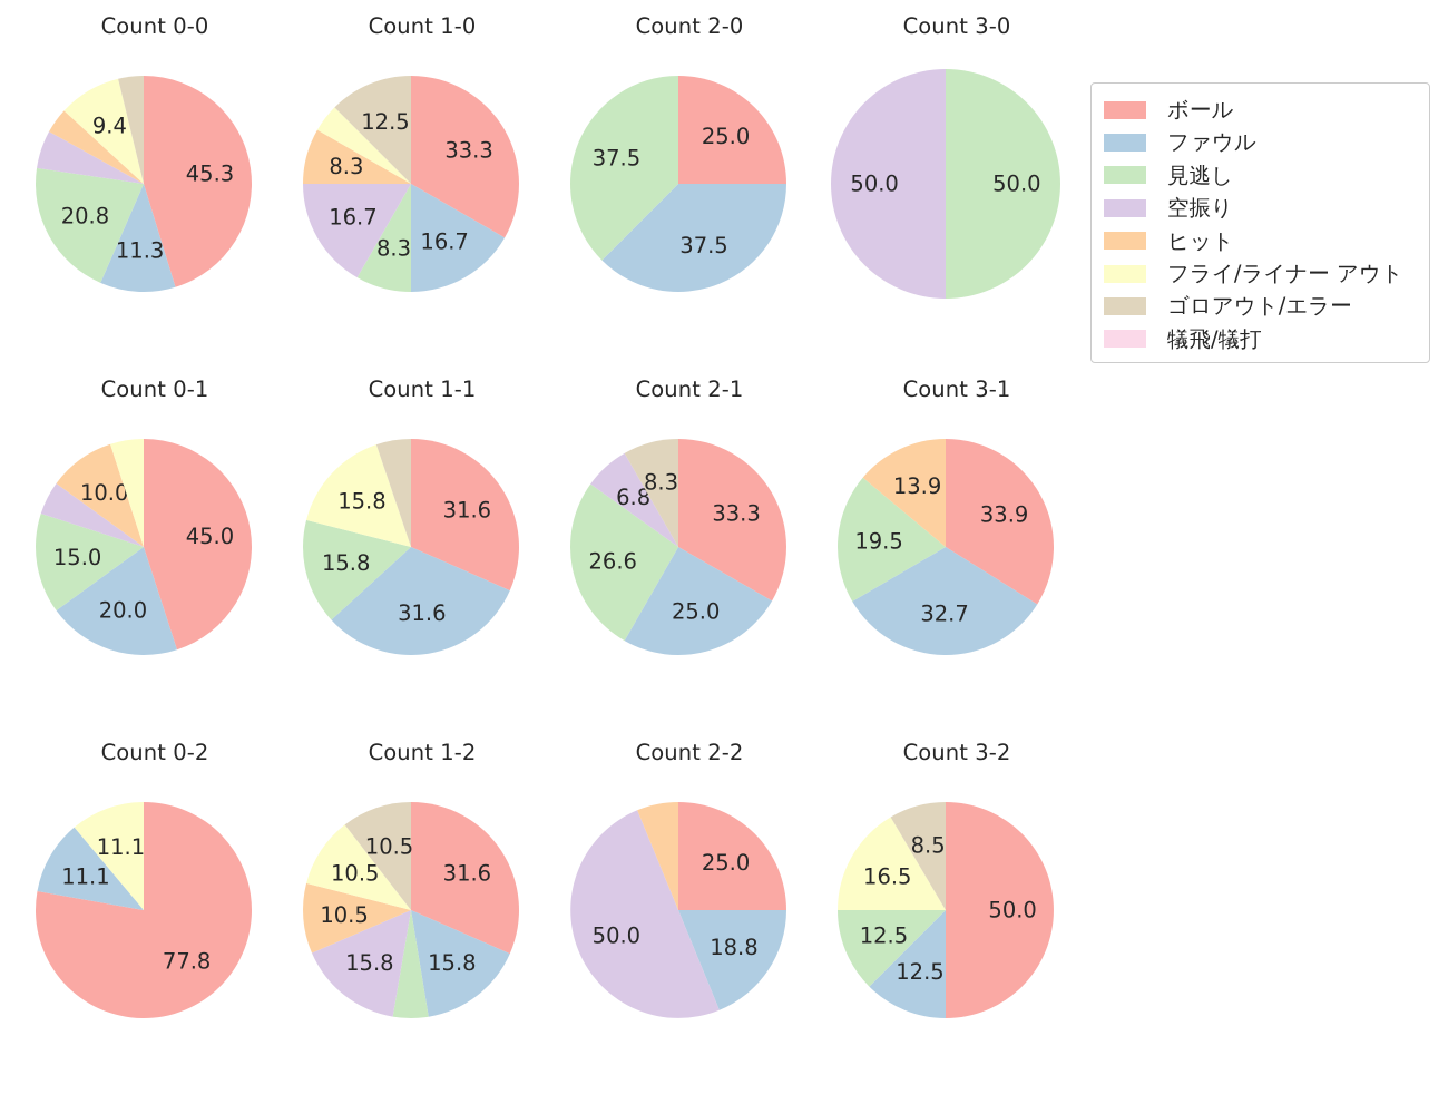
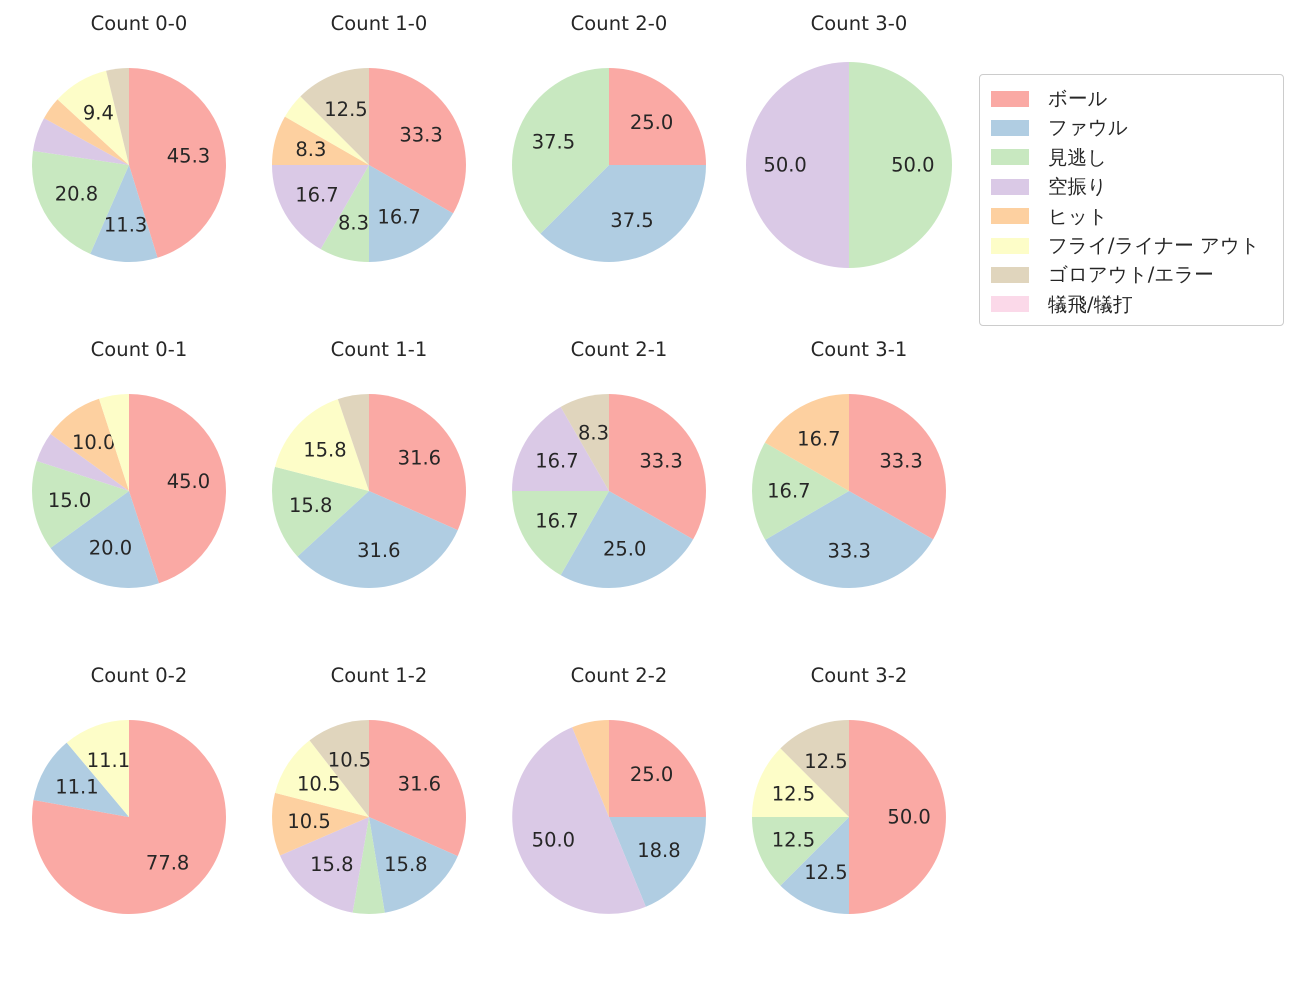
Count 2-1/見逃し: 26.6 -> 16.7
Count 2-1/空振り: 6.8 -> 16.7
Count 3-1/ボール: 33.9 -> 33.3
Count 3-1/ファウル: 32.7 -> 33.3
Count 3-1/見逃し: 19.5 -> 16.7
Count 3-1/ヒット: 13.9 -> 16.7
Count 3-2/フライ/ライナー アウト: 16.5 -> 12.5
Count 3-2/ゴロアウト/エラー: 8.5 -> 12.5
